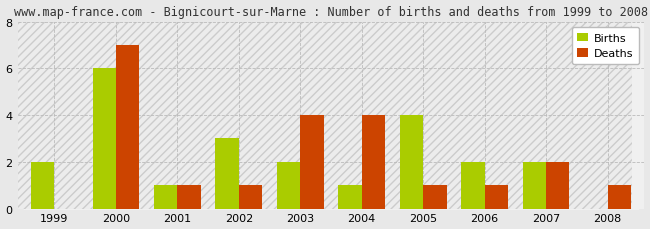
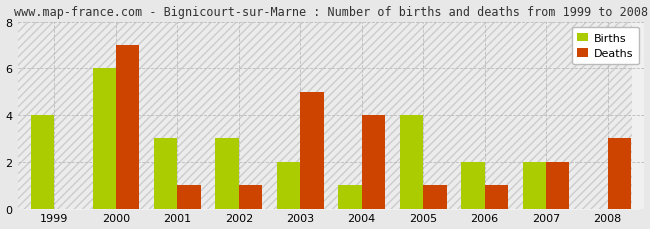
Births/1999: 2 -> 4
Births/2001: 1 -> 3
Deaths/2003: 4 -> 5
Deaths/2008: 1 -> 3
